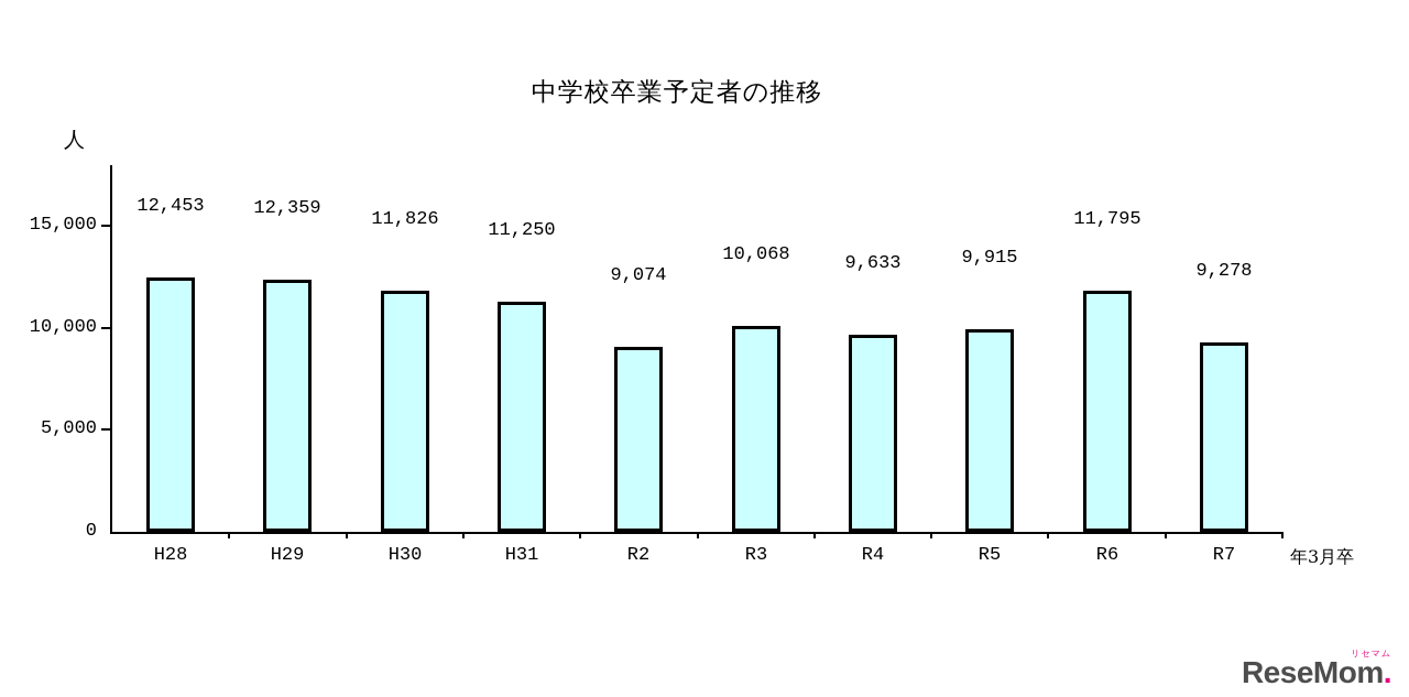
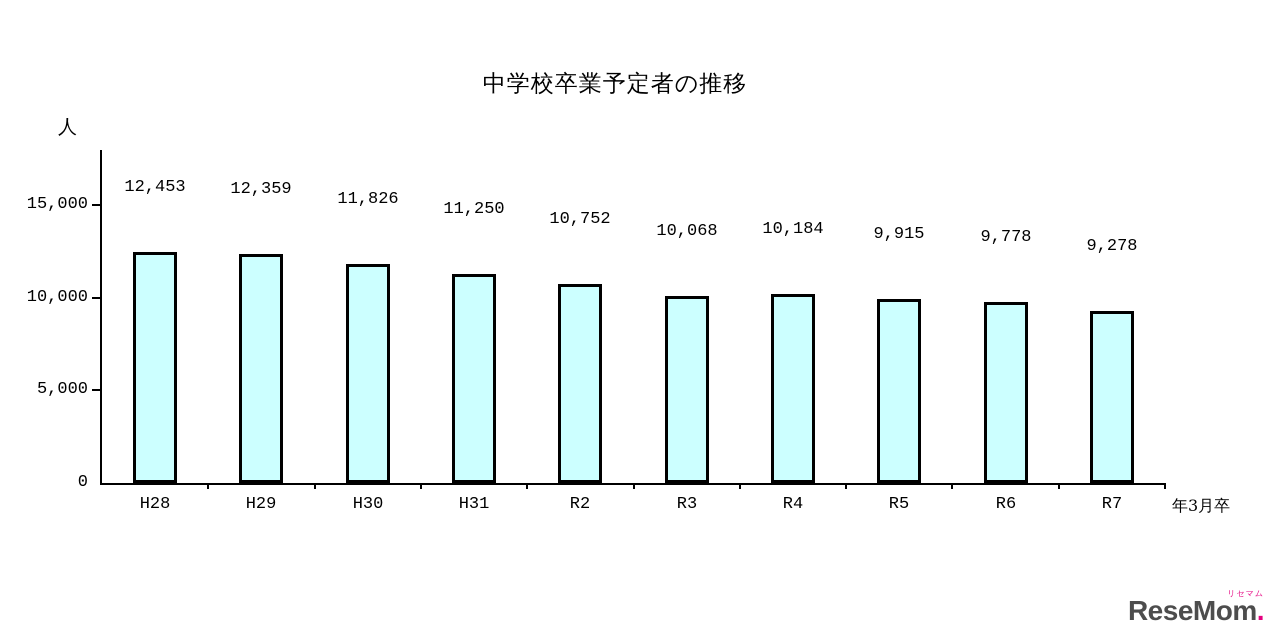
R2: 9,074 -> 10,752
R4: 9,633 -> 10,184
R6: 11,795 -> 9,778
